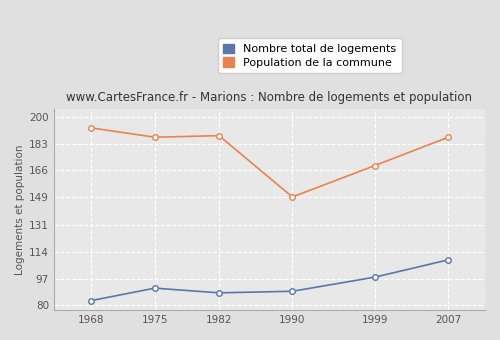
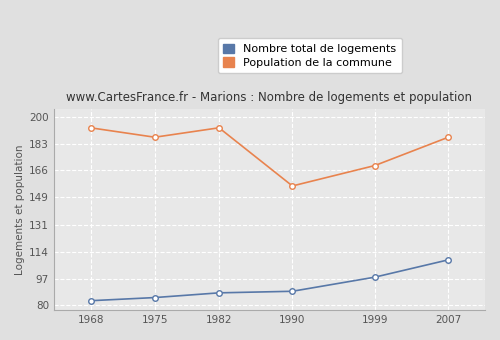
Nombre total de logements/1975: 91 -> 85
Population de la commune/1982: 188 -> 193
Population de la commune/1990: 149 -> 156
